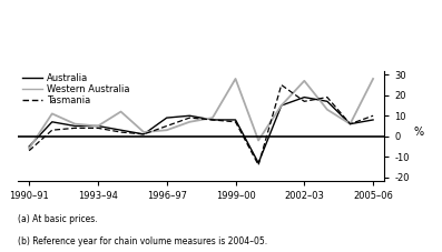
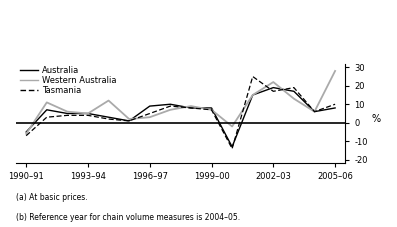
Western Australia/1999–00: 28 -> 7
Western Australia/2002–03: 27 -> 22
